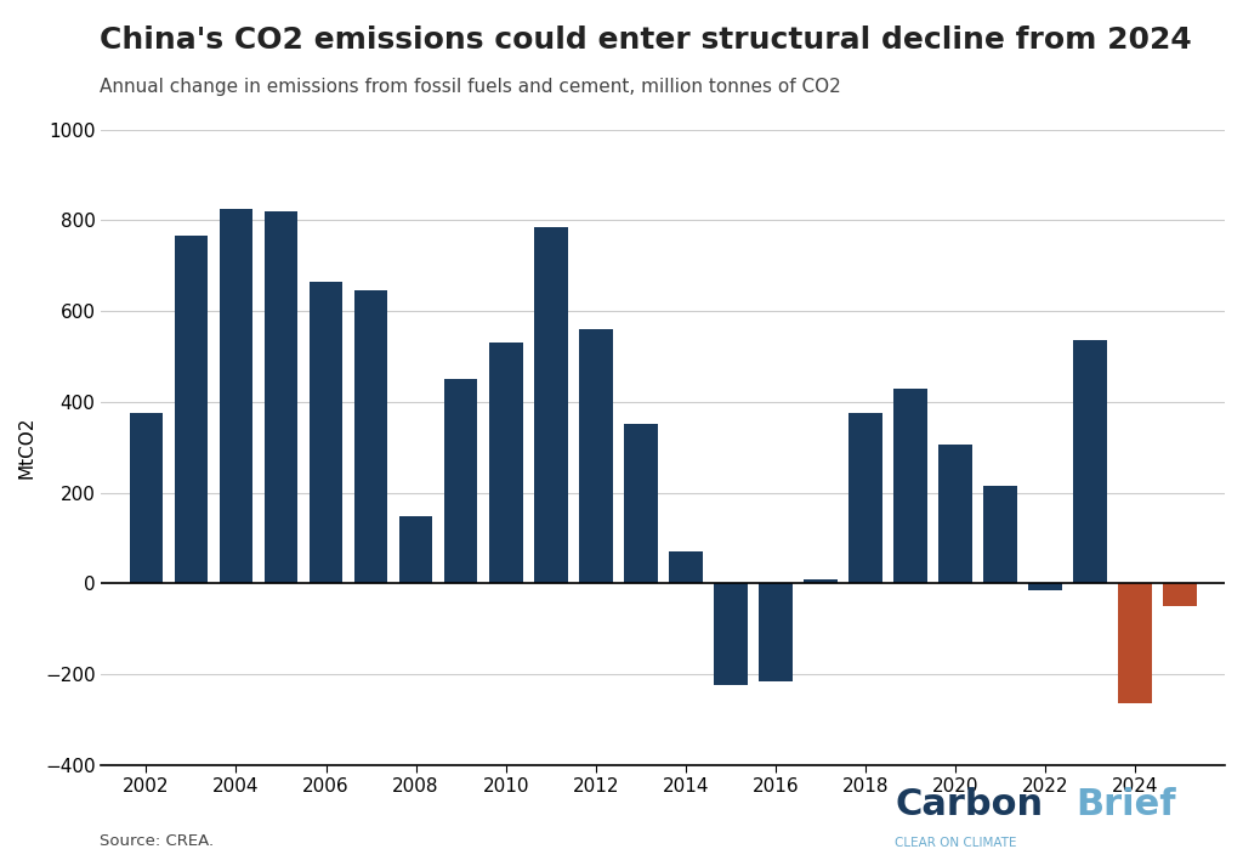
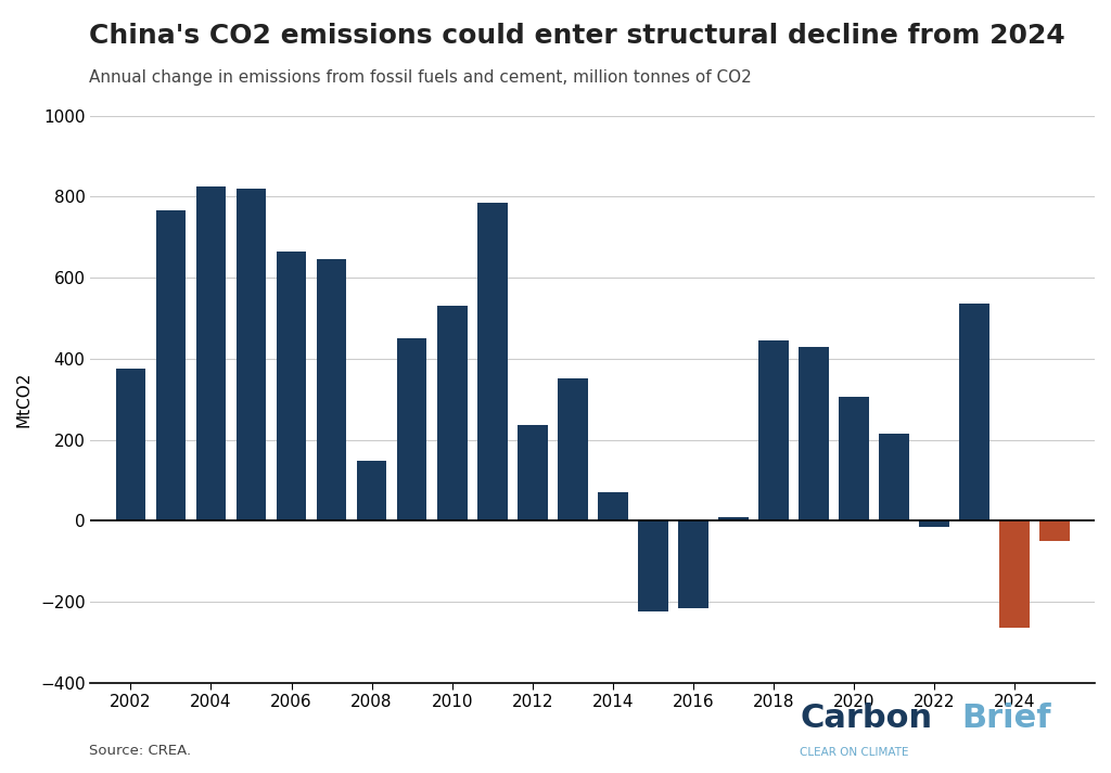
2012: 560 -> 235
2018: 375 -> 445
